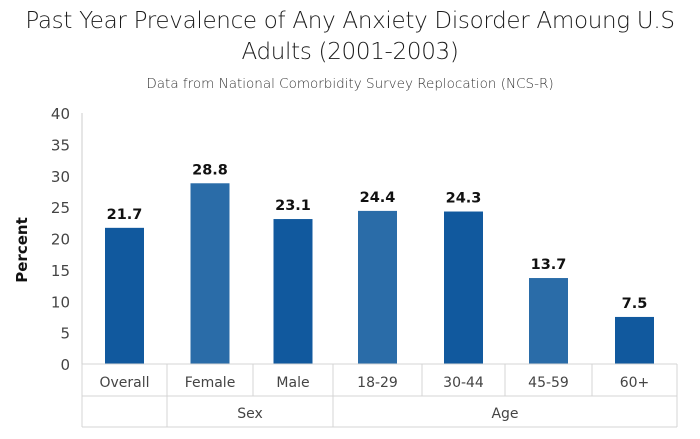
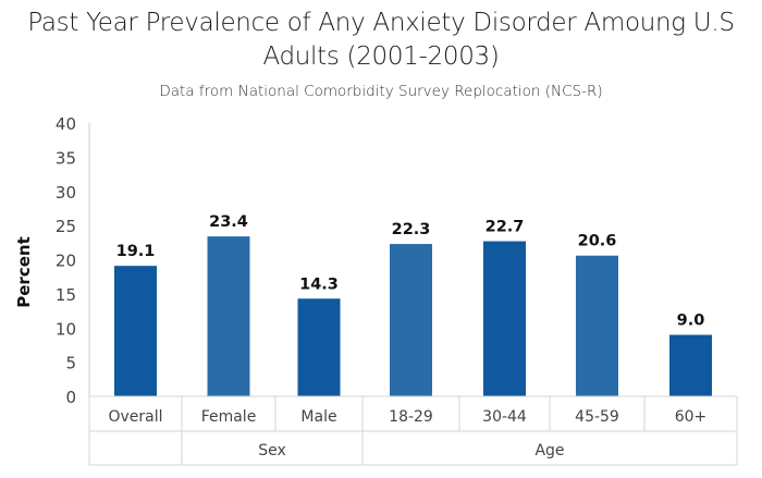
Overall: 21.7 -> 19.1
Female: 28.8 -> 23.4
Male: 23.1 -> 14.3
18-29: 24.4 -> 22.3
30-44: 24.3 -> 22.7
45-59: 13.7 -> 20.6
60+: 7.5 -> 9.0
